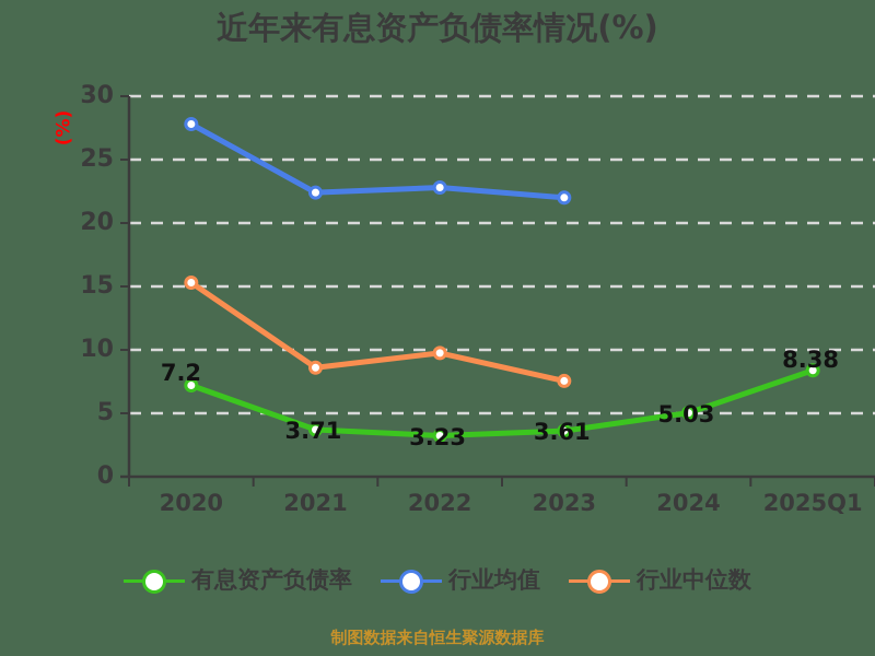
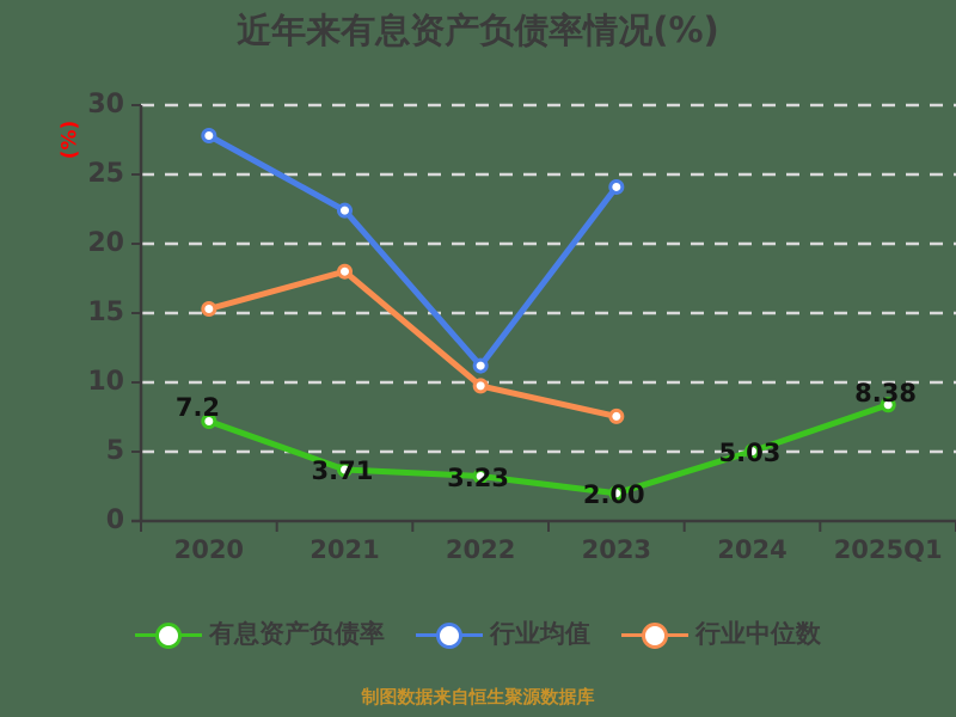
行业中位数/2021: 8.6 -> 18.0
行业均值/2022: 22.8 -> 11.2
有息资产负债率/2023: 3.61 -> 2.00
行业均值/2023: 22.0 -> 24.1
